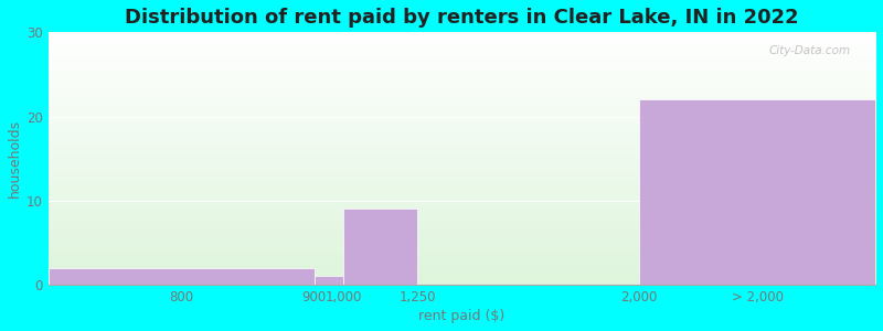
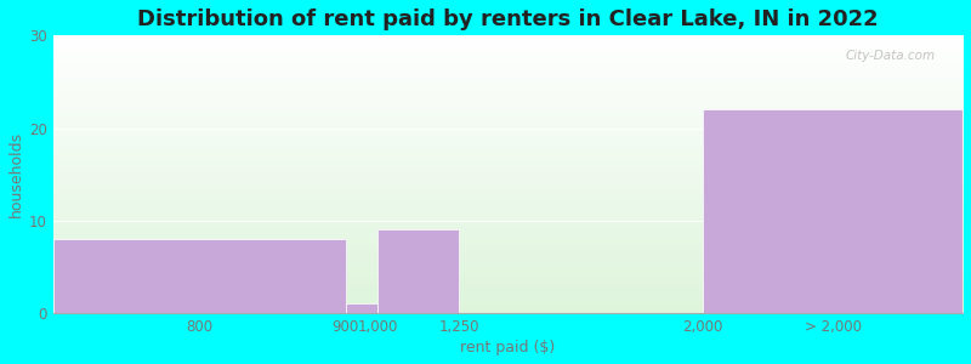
800: 2 -> 8
